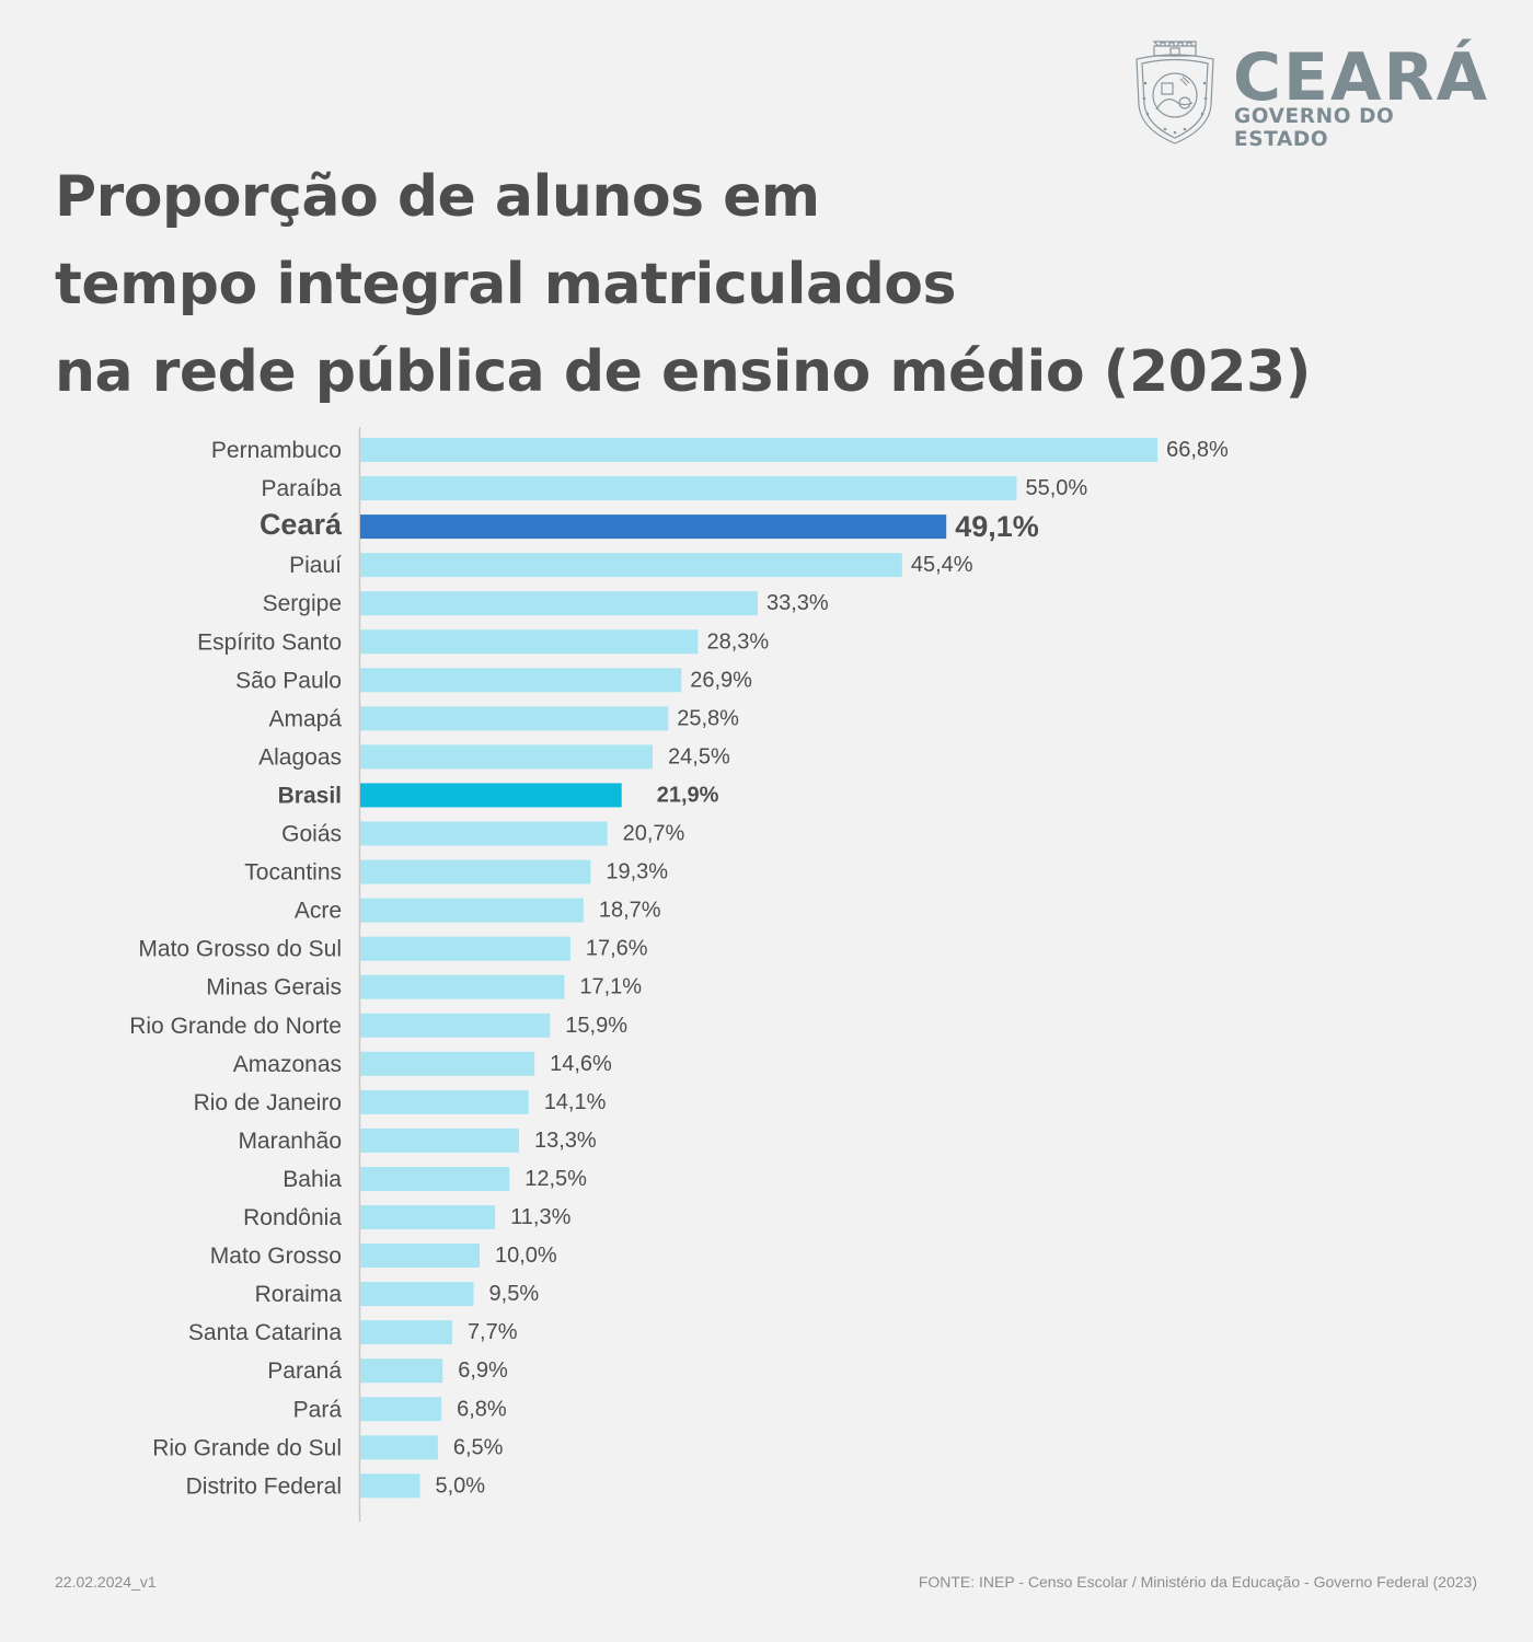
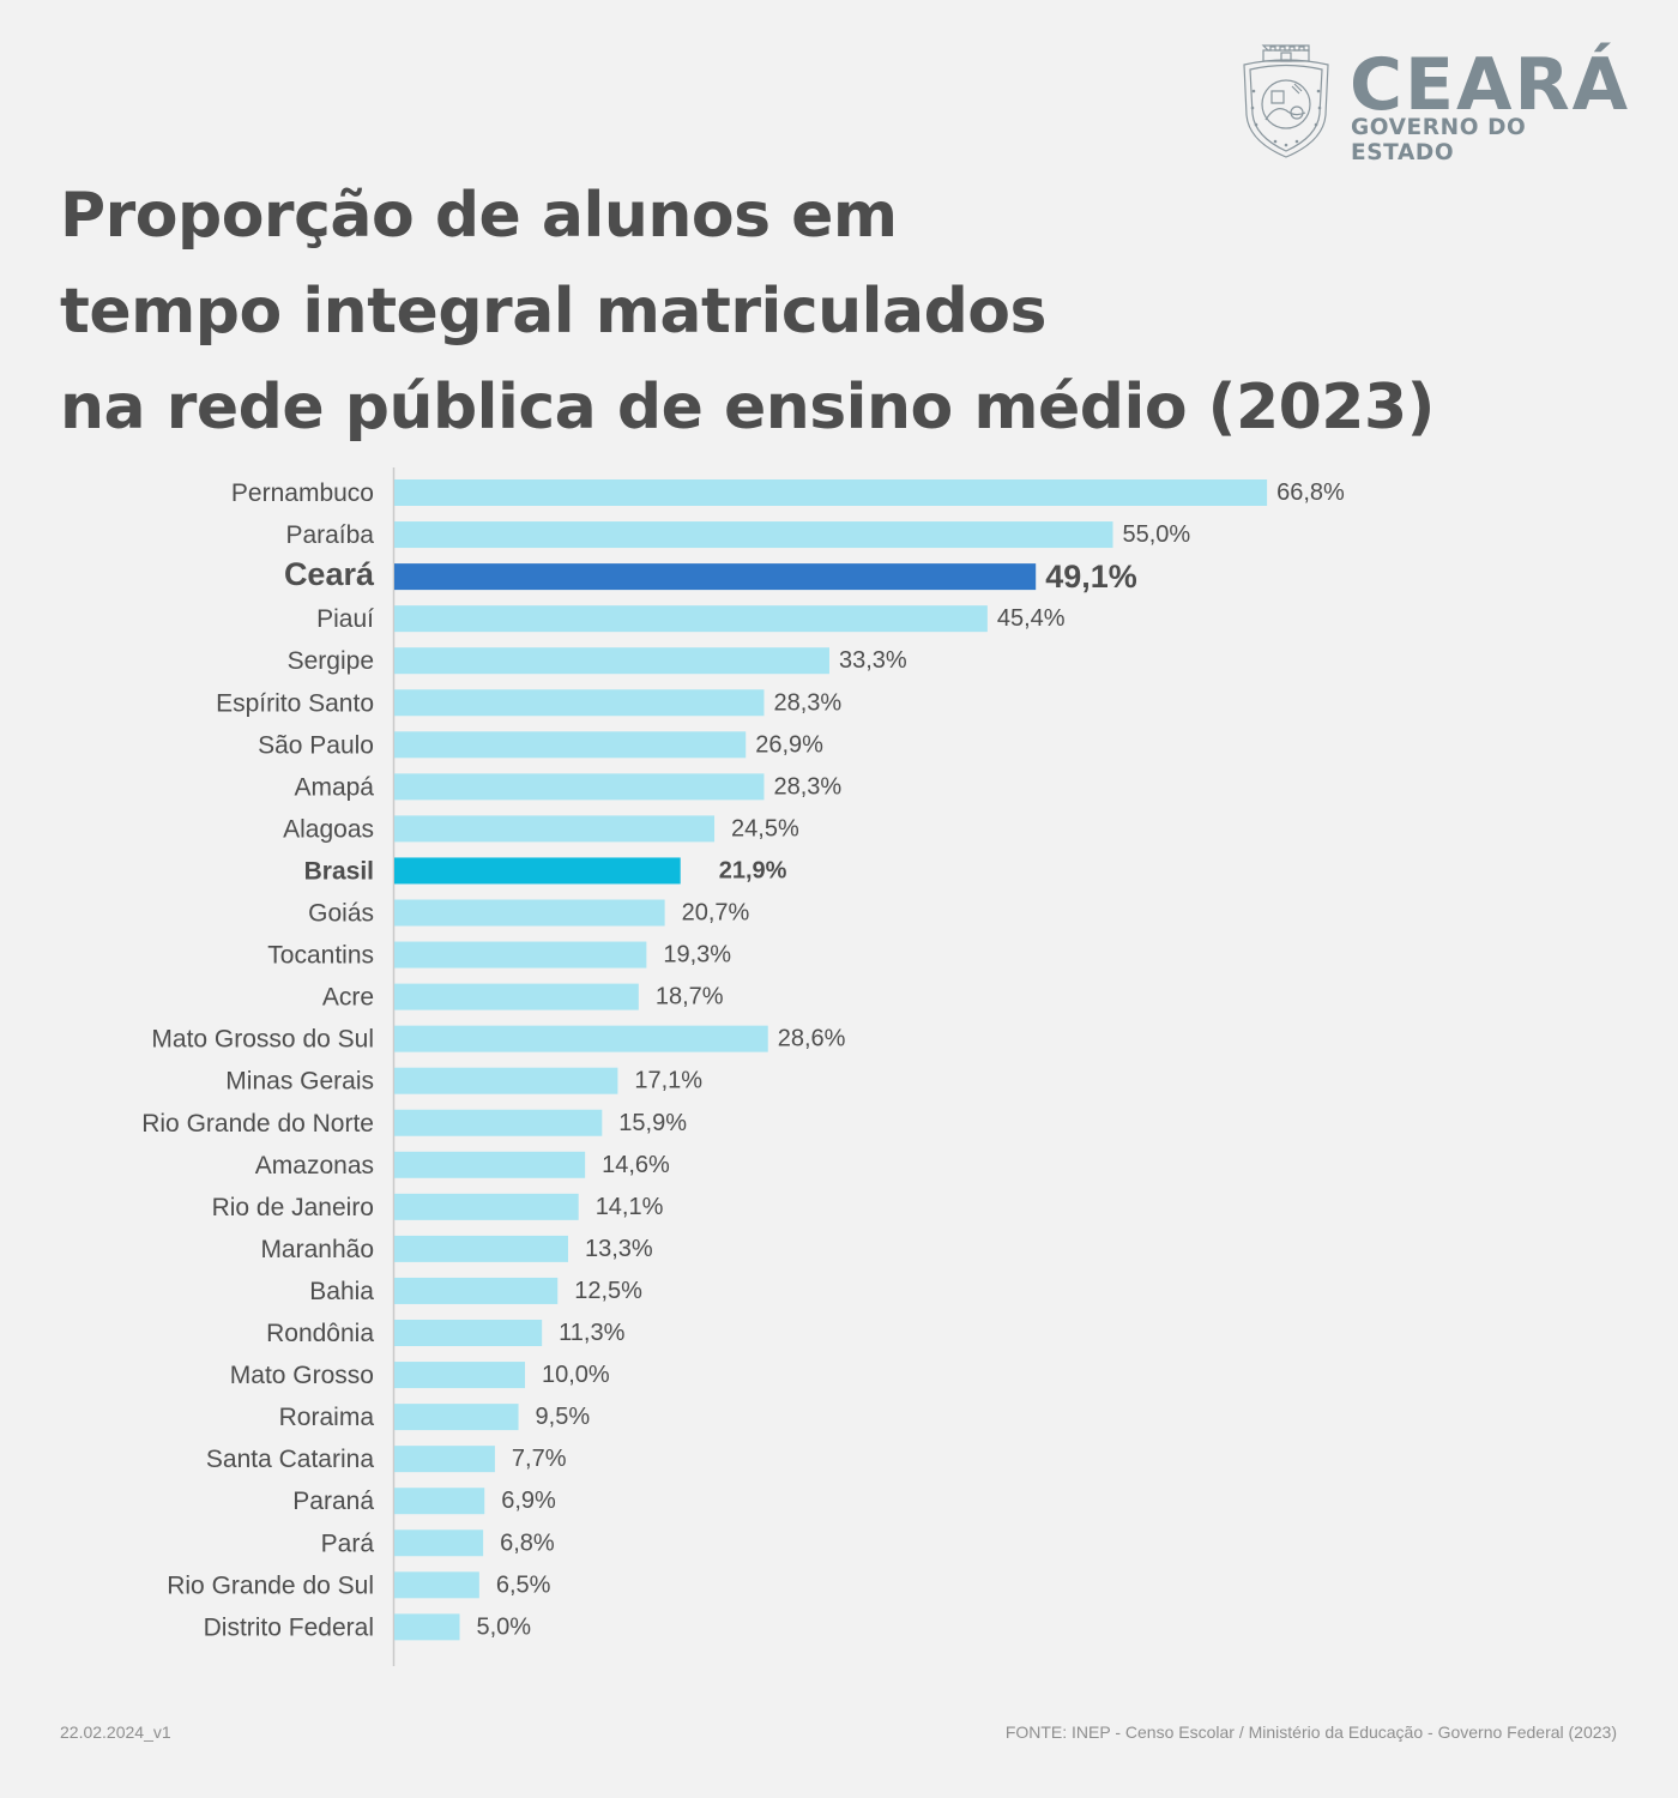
Amapá: 25,8% -> 28,3%
Mato Grosso do Sul: 17,6% -> 28,6%
